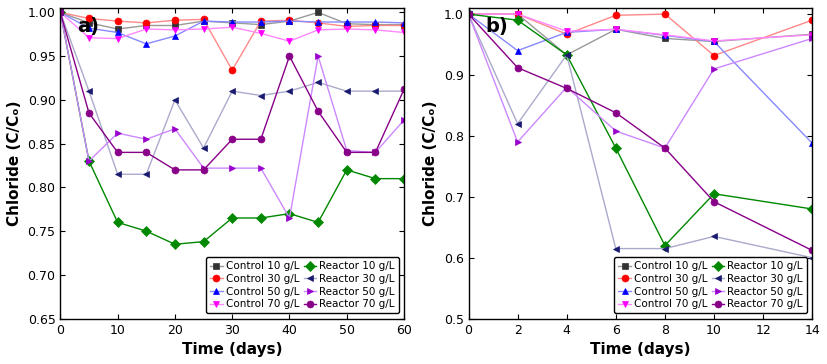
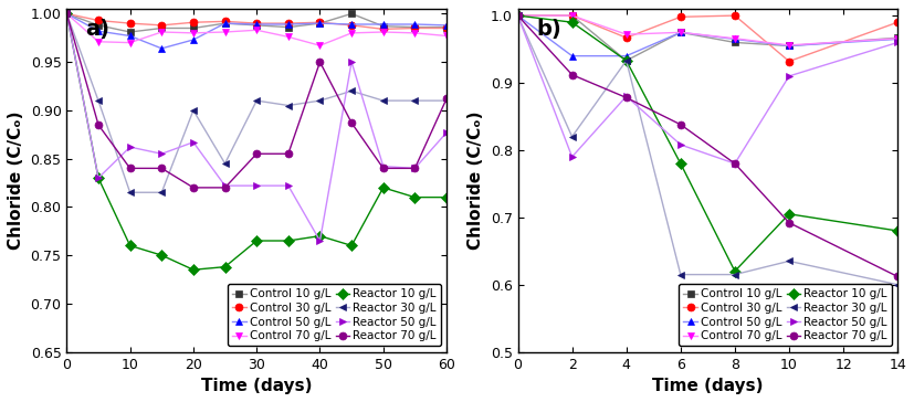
Control 30 g/L/30: 0.934 -> 0.990
Control 50 g/L/4: 0.970 -> 0.940
Control 50 g/L/14: 0.788 -> 0.965
